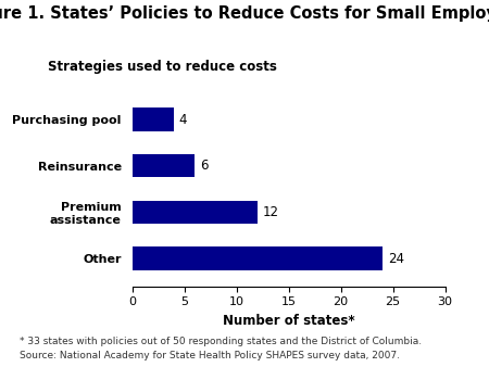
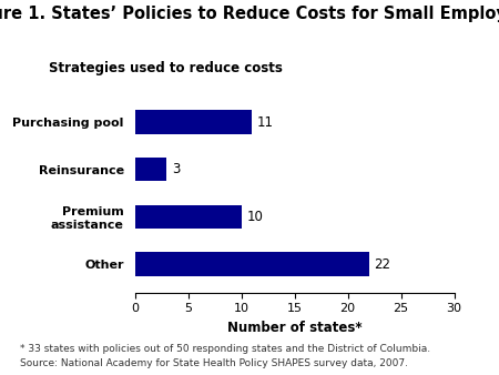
Purchasing pool: 4 -> 11
Reinsurance: 6 -> 3
Premium assistance: 12 -> 10
Other: 24 -> 22
